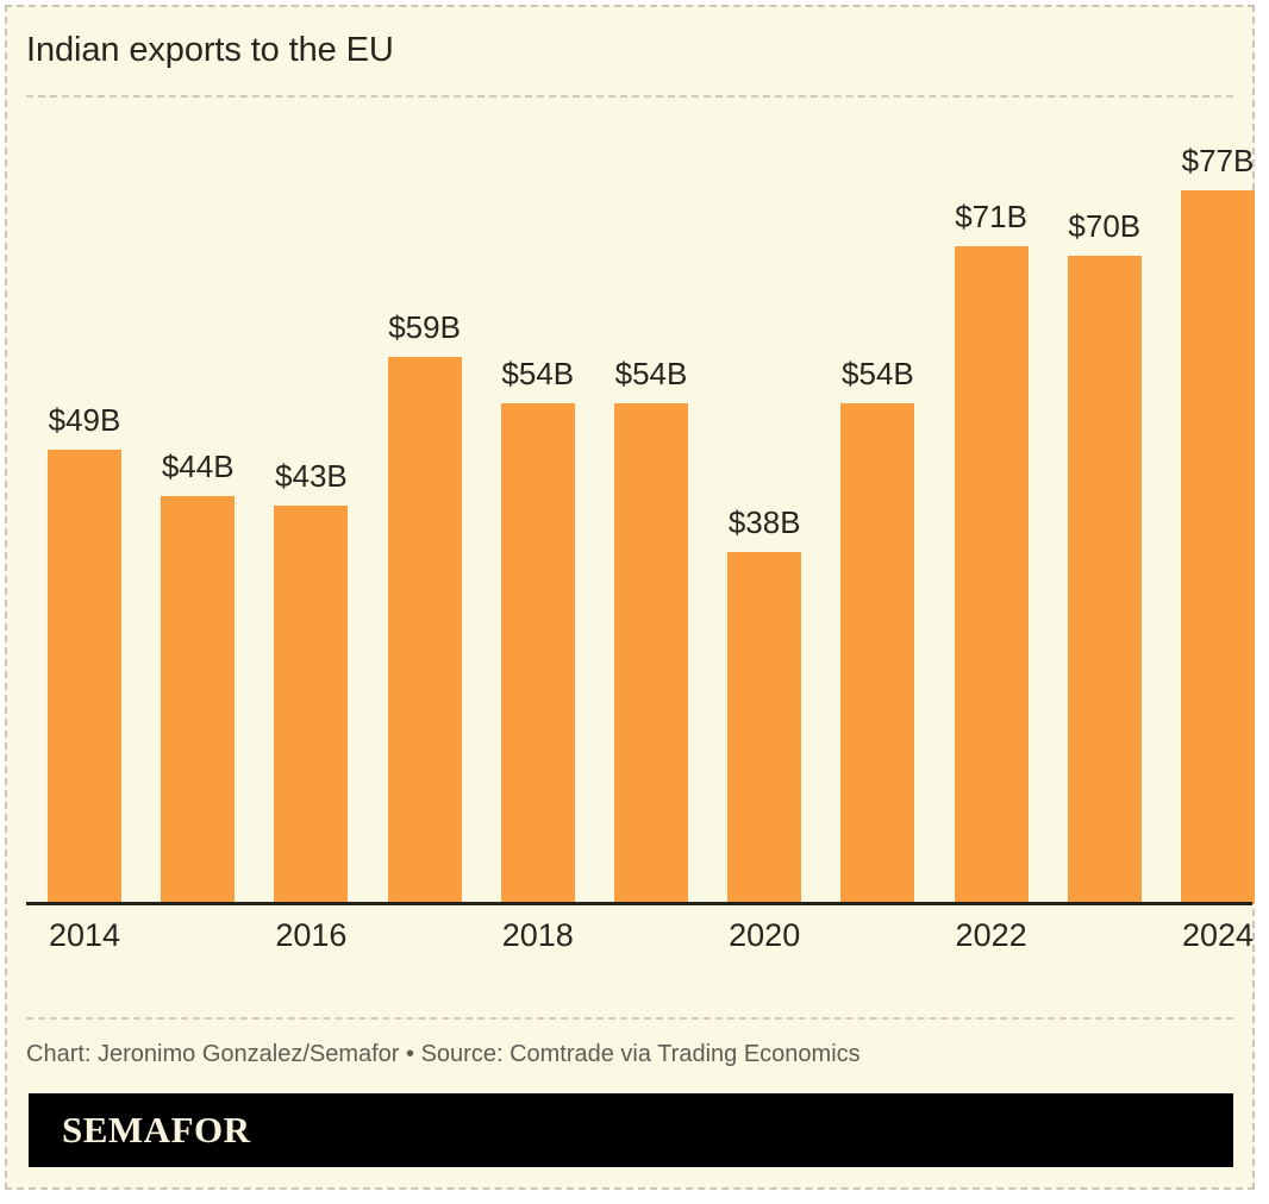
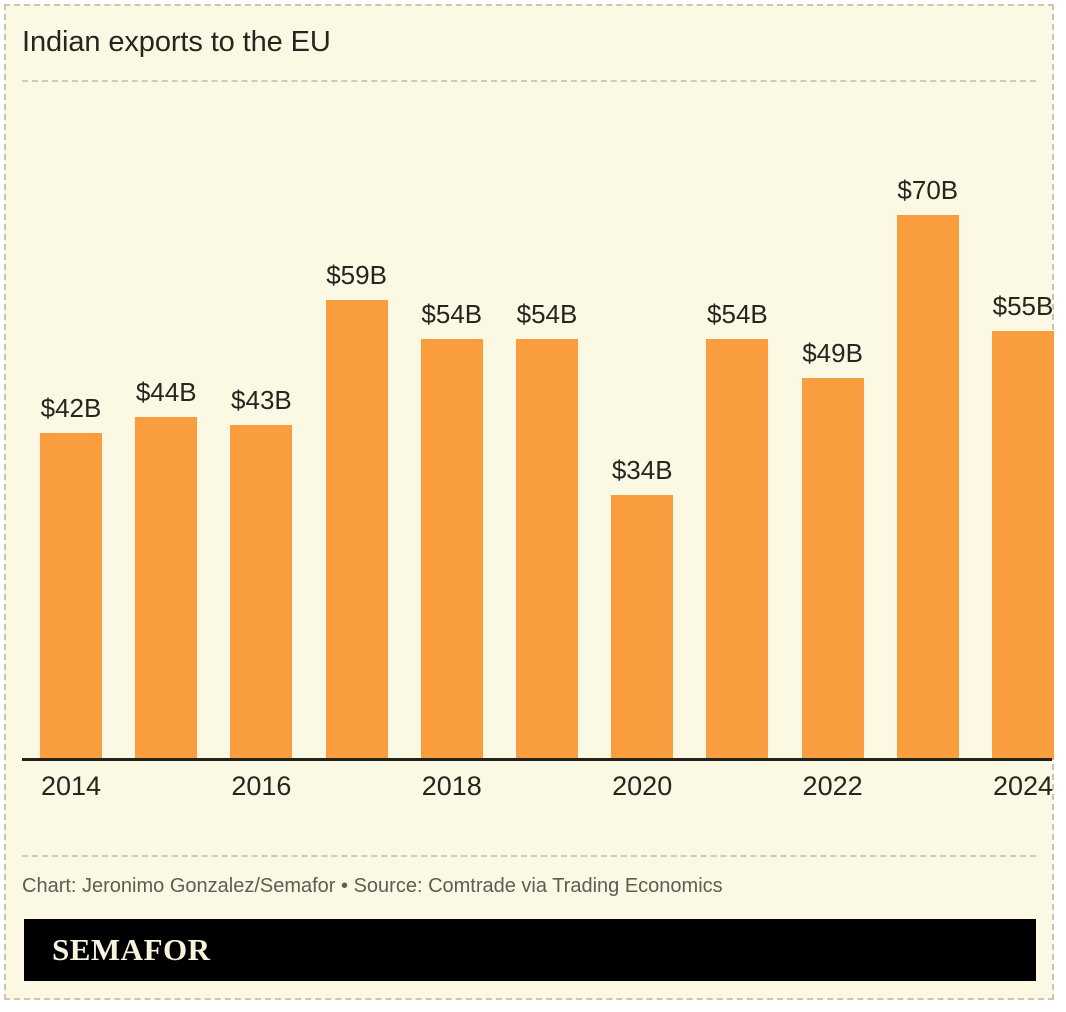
2014: $49B -> $42B
2020: $38B -> $34B
2022: $71B -> $49B
2024: $77B -> $55B
